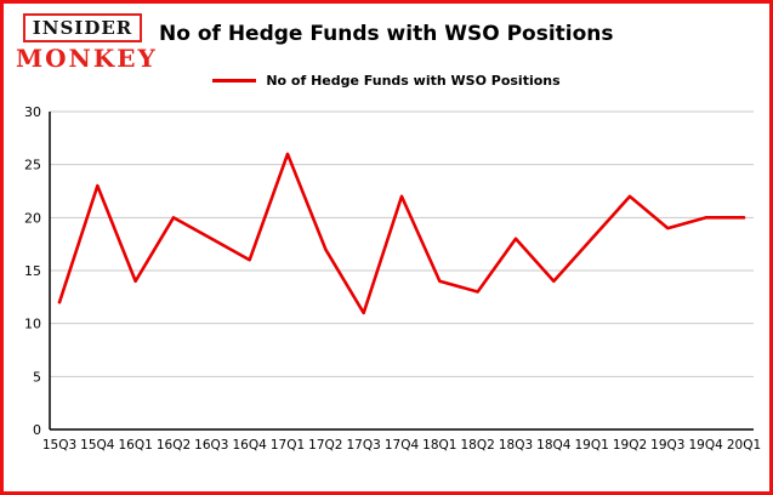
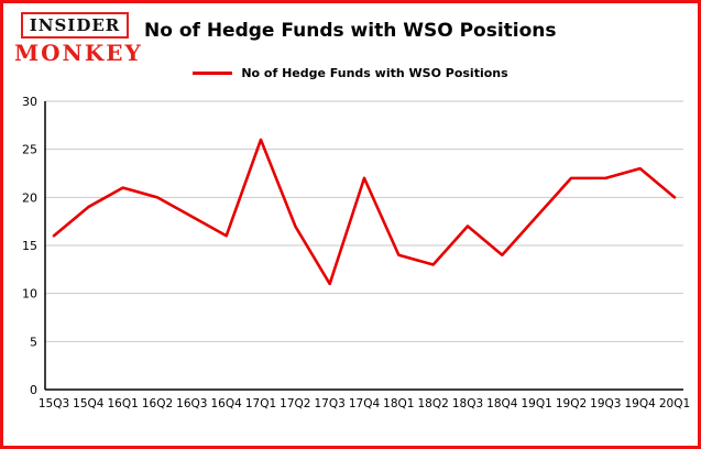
15Q3: 12 -> 16
15Q4: 23 -> 19
16Q1: 14 -> 21
18Q3: 18 -> 17
19Q3: 19 -> 22
19Q4: 20 -> 23
